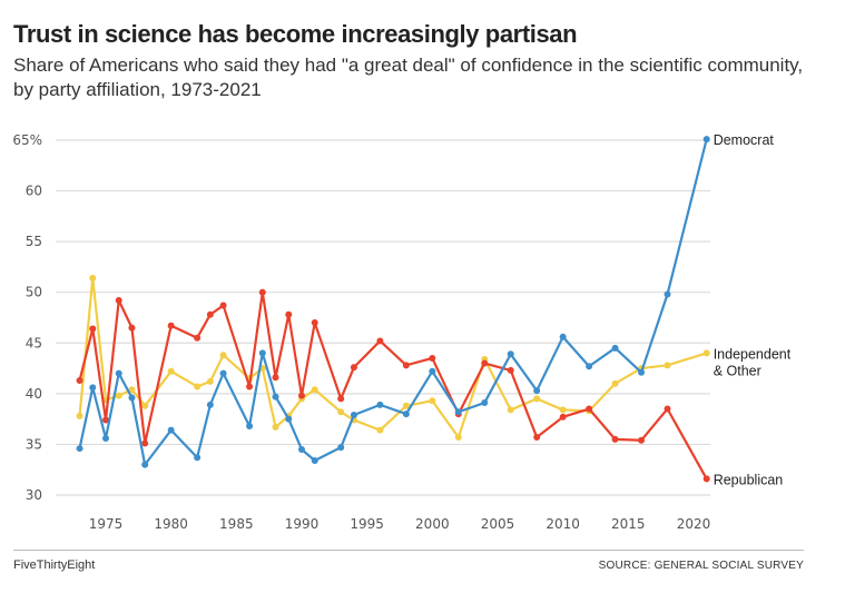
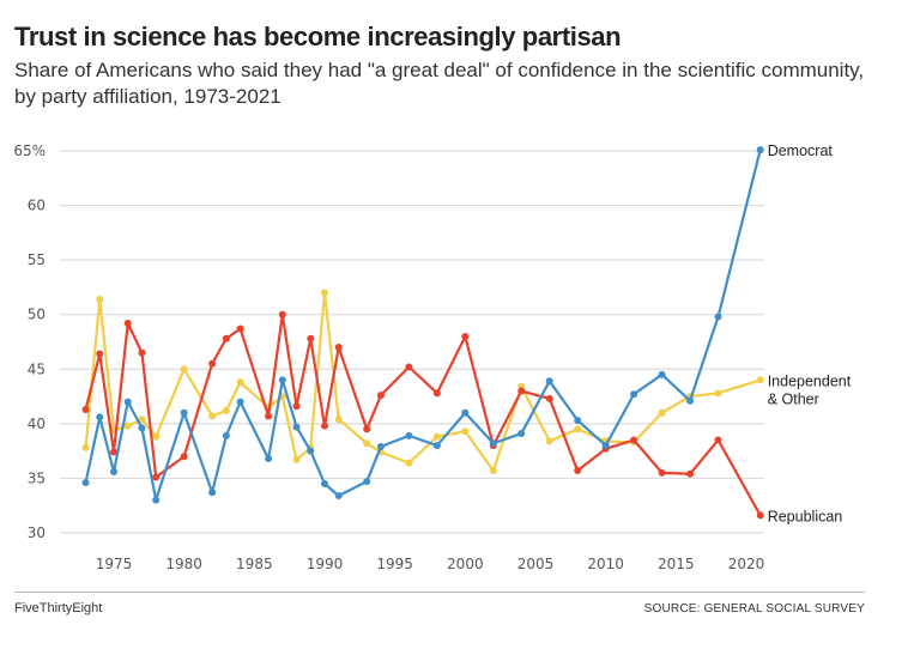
Independent & Other/1980: 42% -> 45%
Republican/1980: 47% -> 37%
Democrat/1980: 36% -> 41%
Independent & Other/1990: 40% -> 52%
Republican/2000: 44% -> 48%
Democrat/2000: 42% -> 41%
Democrat/2010: 46% -> 38%
